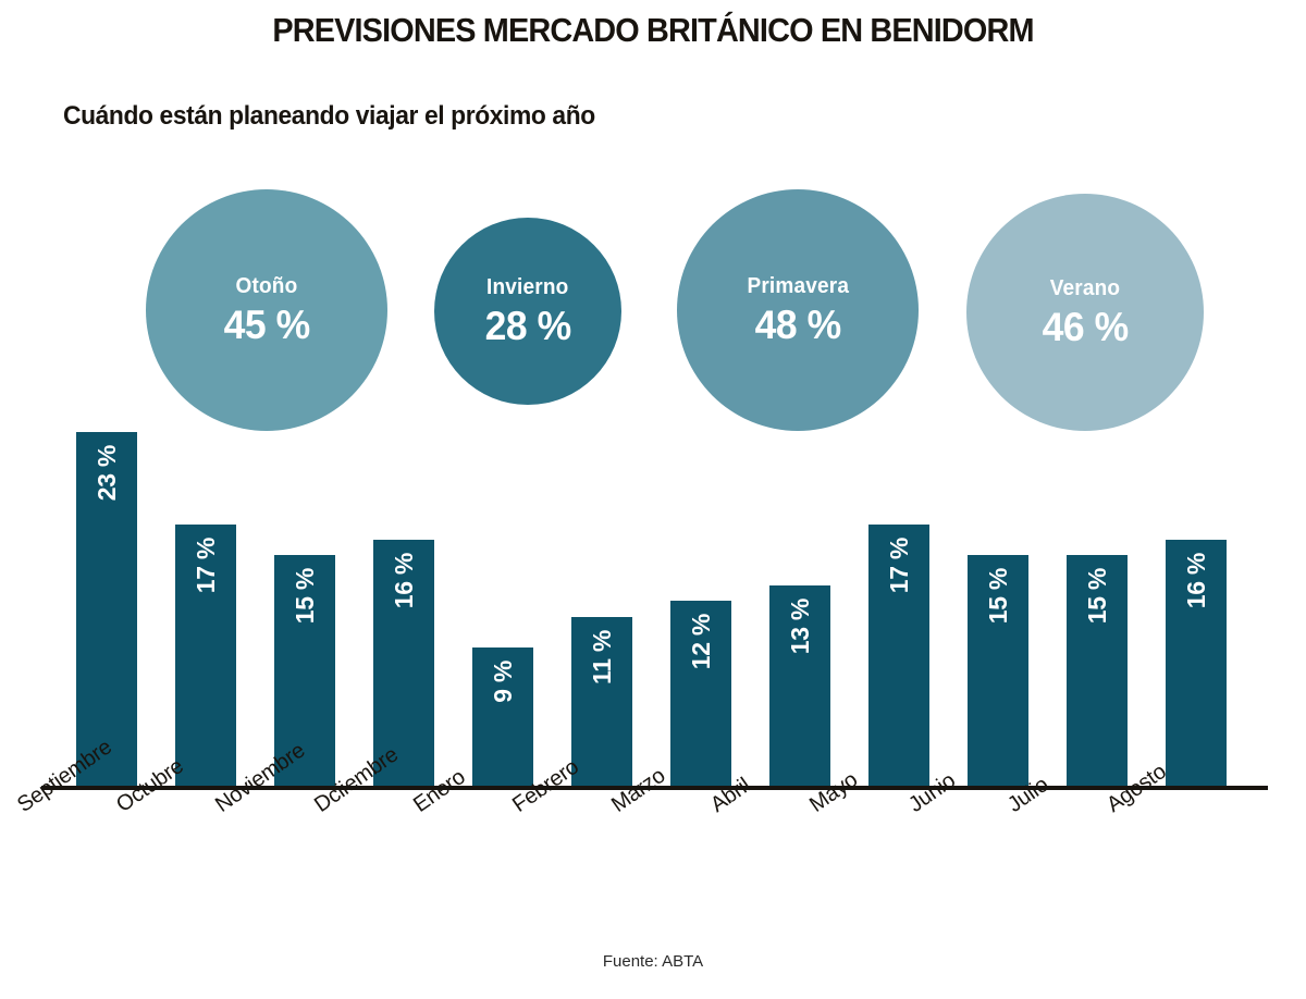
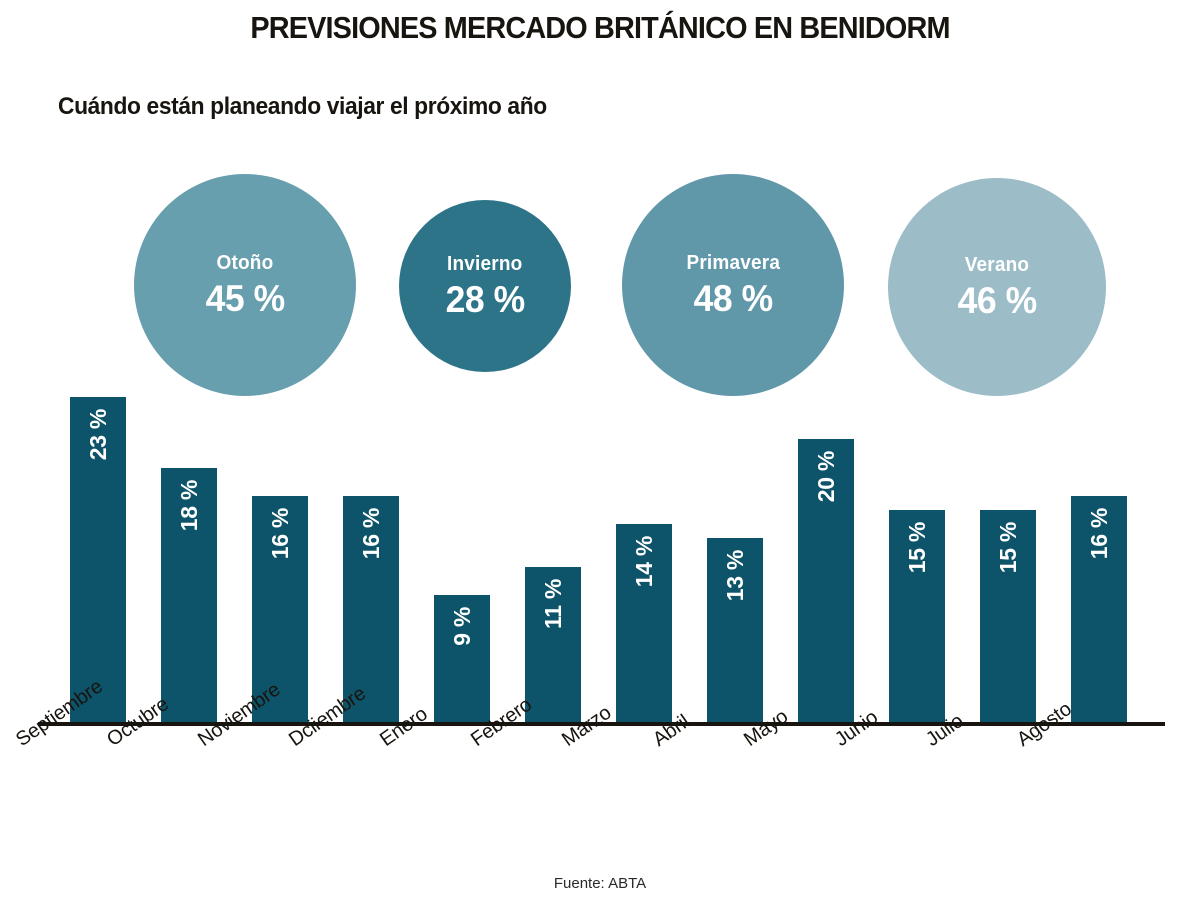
Octubre: 17 -> 18
Noviembre: 15 -> 16
Marzo: 12 -> 14
Mayo: 17 -> 20
